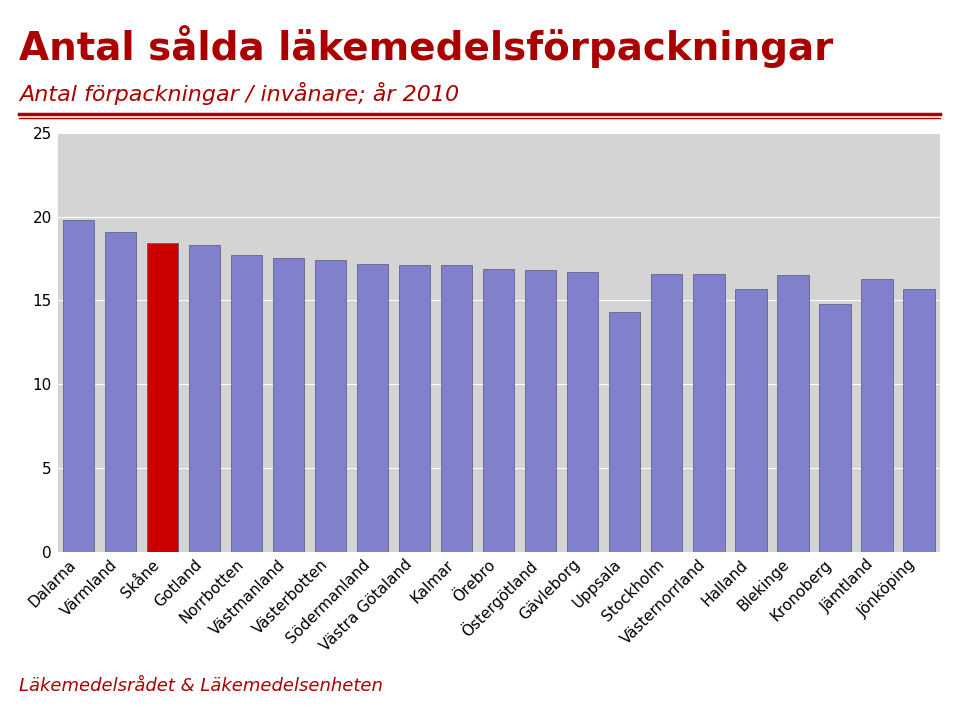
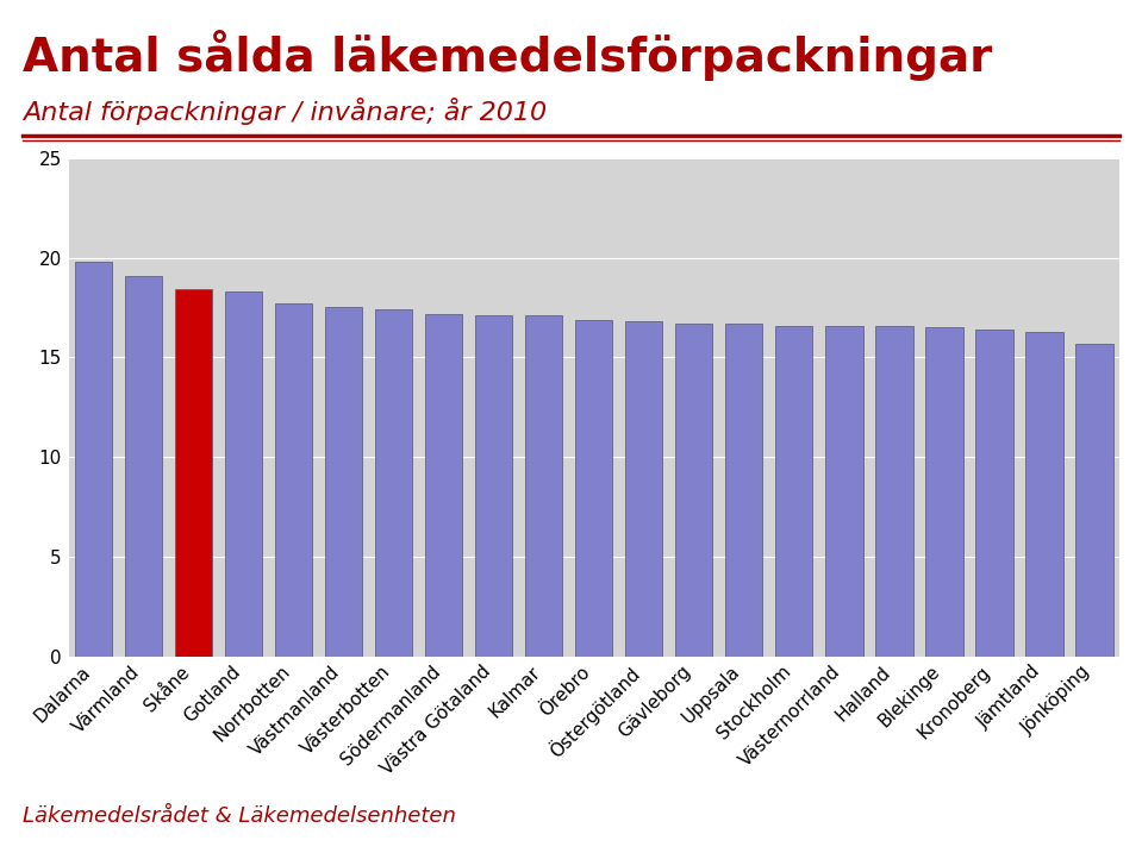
Uppsala: 14.3 -> 16.7
Halland: 15.7 -> 16.6
Kronoberg: 14.8 -> 16.4
